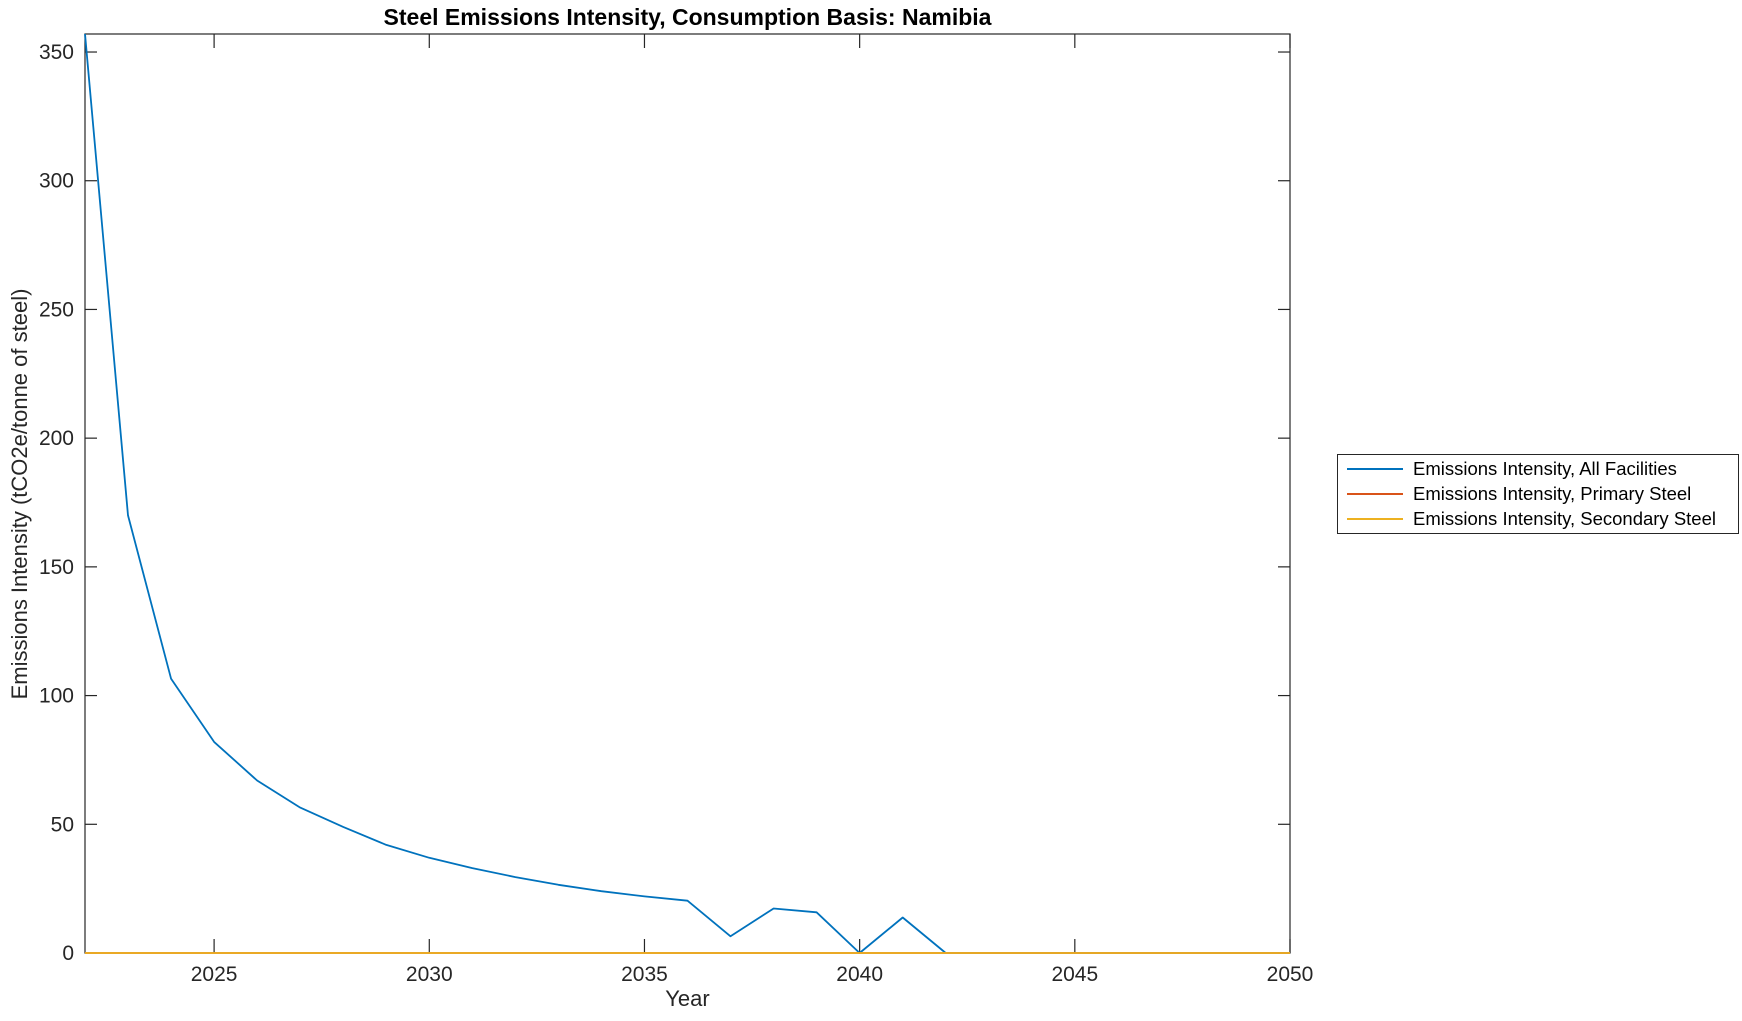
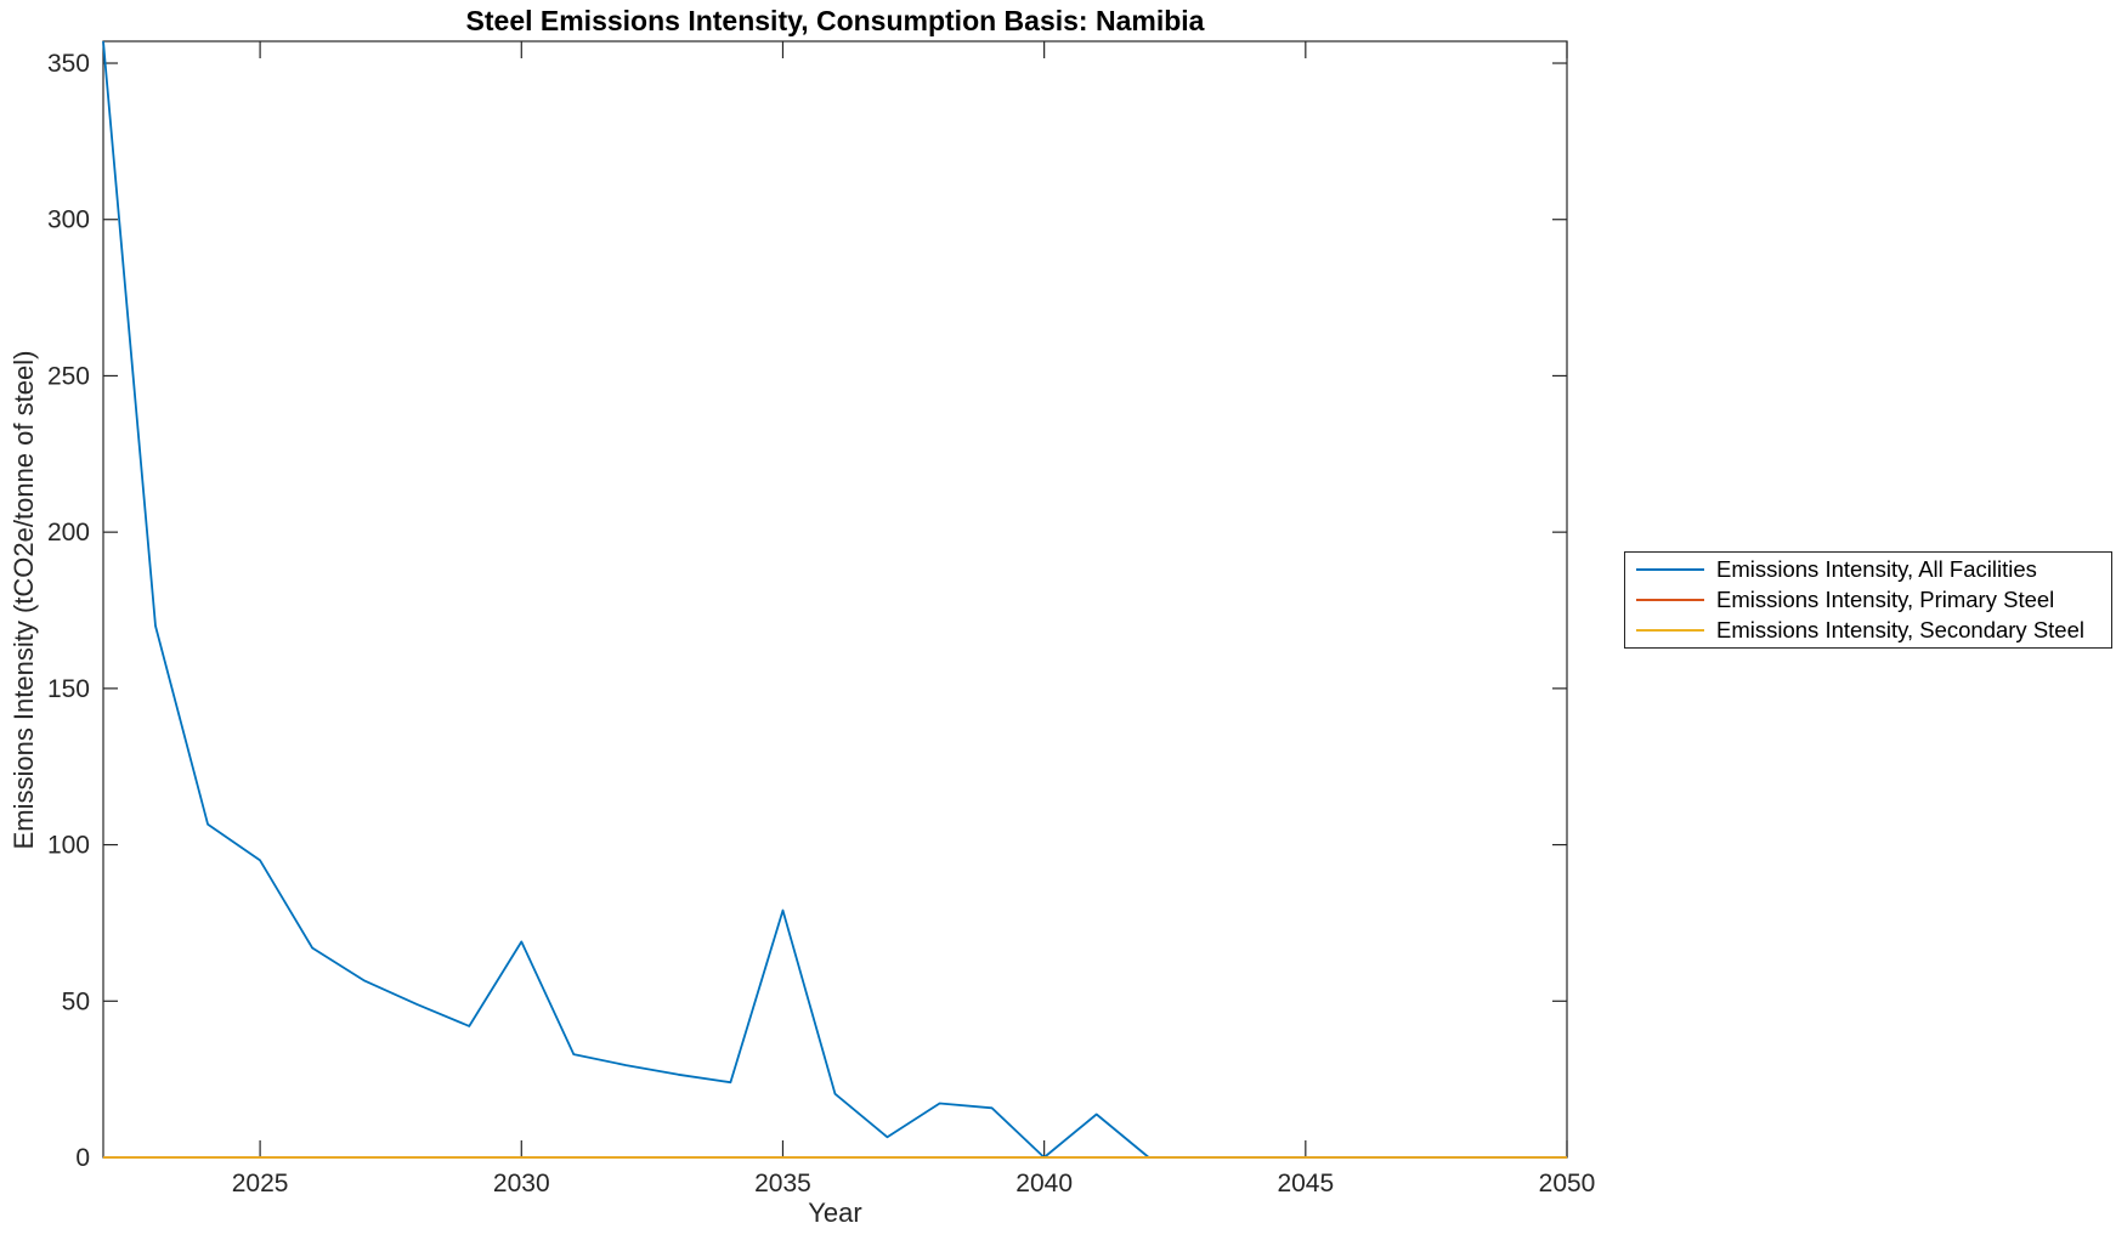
Emissions Intensity, All Facilities/2025: 82 -> 95
Emissions Intensity, All Facilities/2030: 37 -> 69
Emissions Intensity, All Facilities/2035: 22 -> 79
